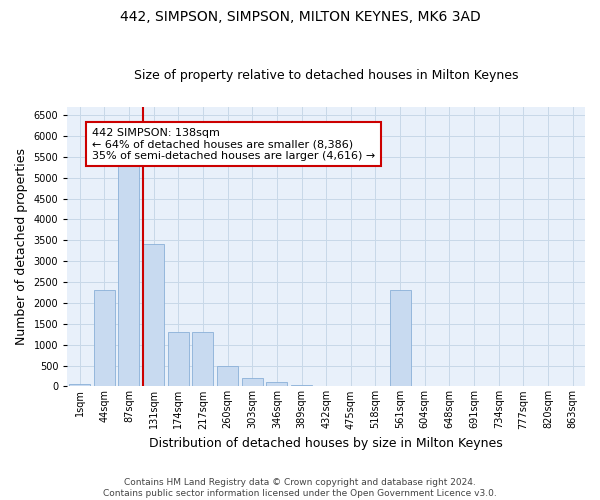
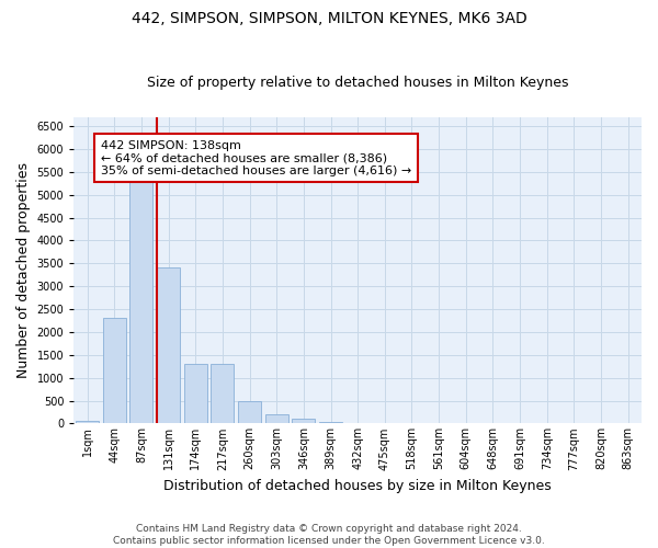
561sqm: 2300 -> 0
